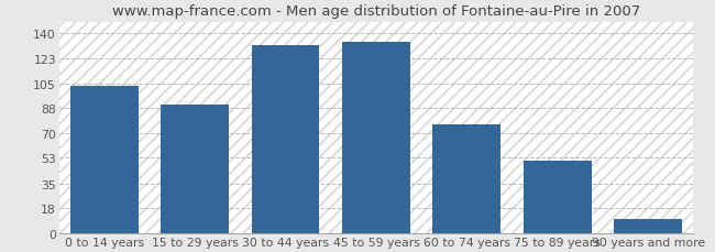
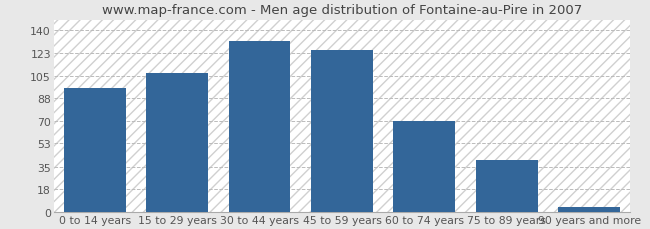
0 to 14 years: 103 -> 96
15 to 29 years: 90 -> 107
45 to 59 years: 134 -> 125
60 to 74 years: 76 -> 70
75 to 89 years: 51 -> 40
90 years and more: 10 -> 4
